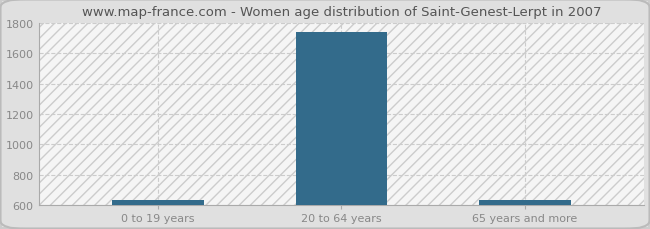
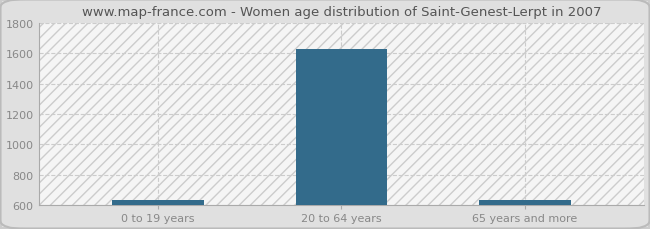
20 to 64 years: 1740 -> 1630
